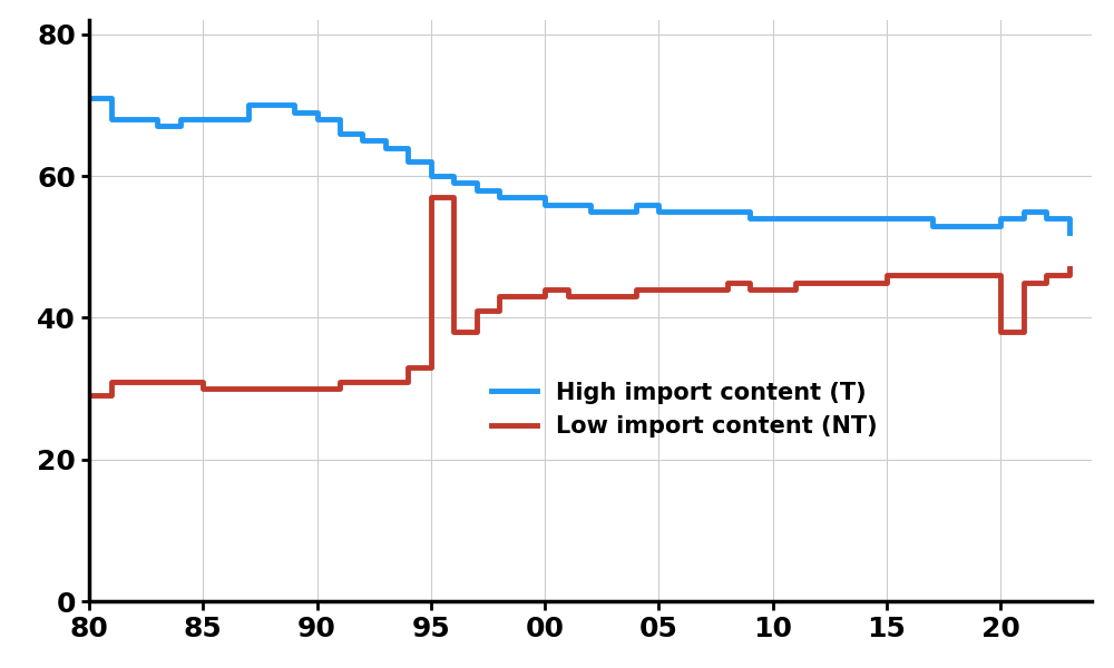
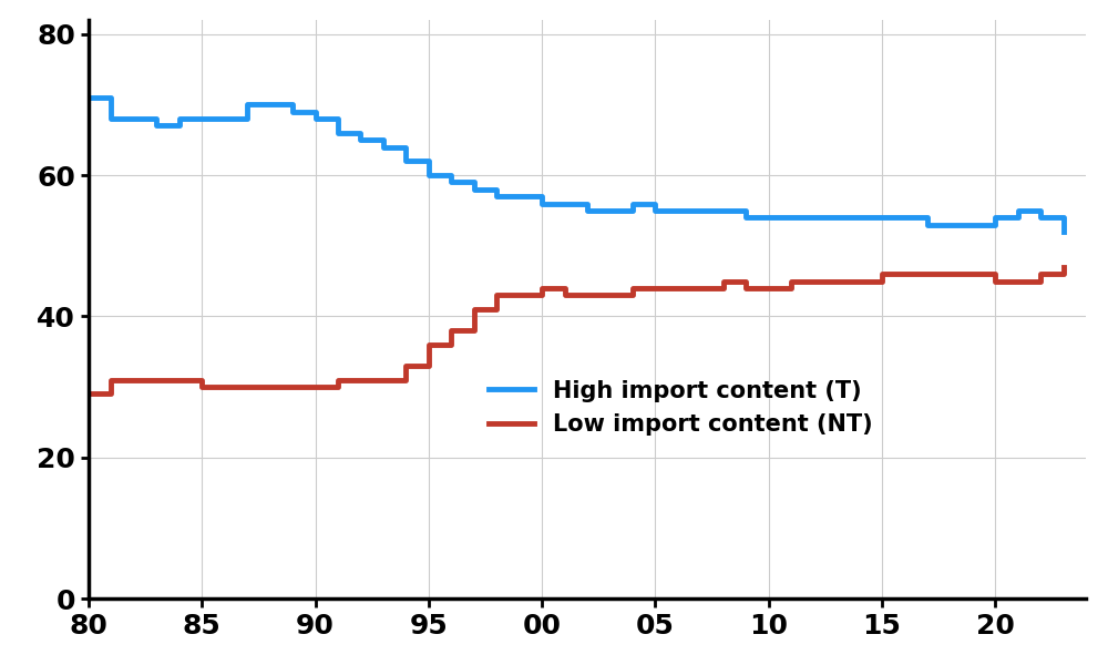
Low import content (NT)/95: 57 -> 36
Low import content (NT)/20: 38 -> 45
